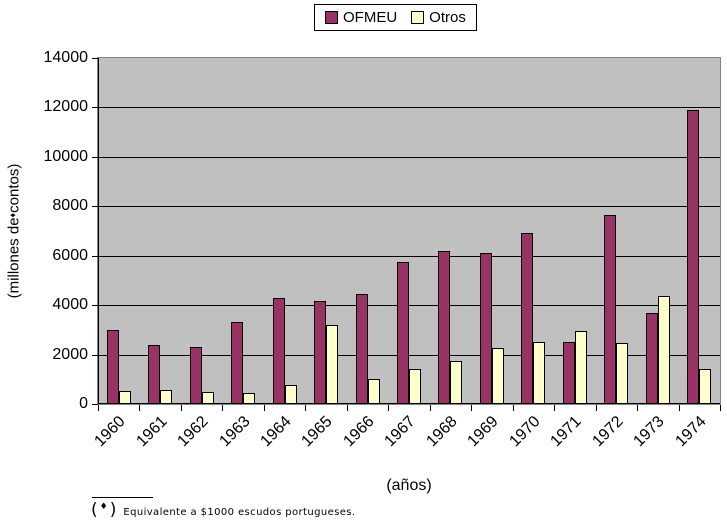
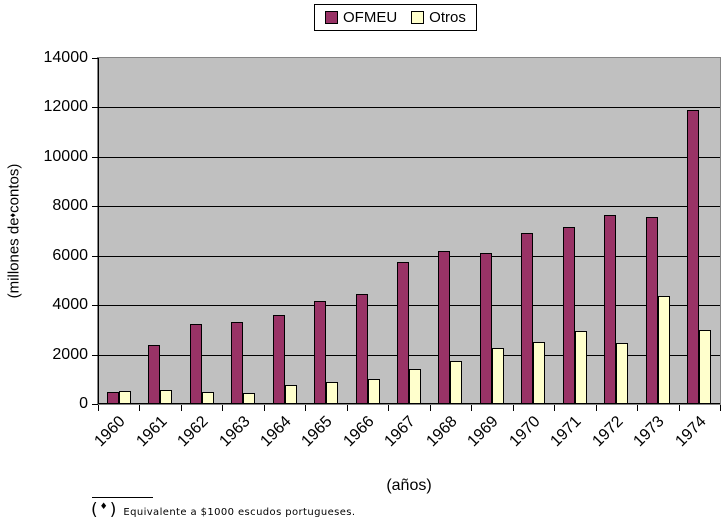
OFMEU/1960: 3000 -> 500
OFMEU/1962: 2300 -> 3200
OFMEU/1964: 4300 -> 3600
Otros/1965: 3200 -> 900
OFMEU/1971: 2500 -> 7200
OFMEU/1973: 3700 -> 7600
Otros/1974: 1400 -> 3000
